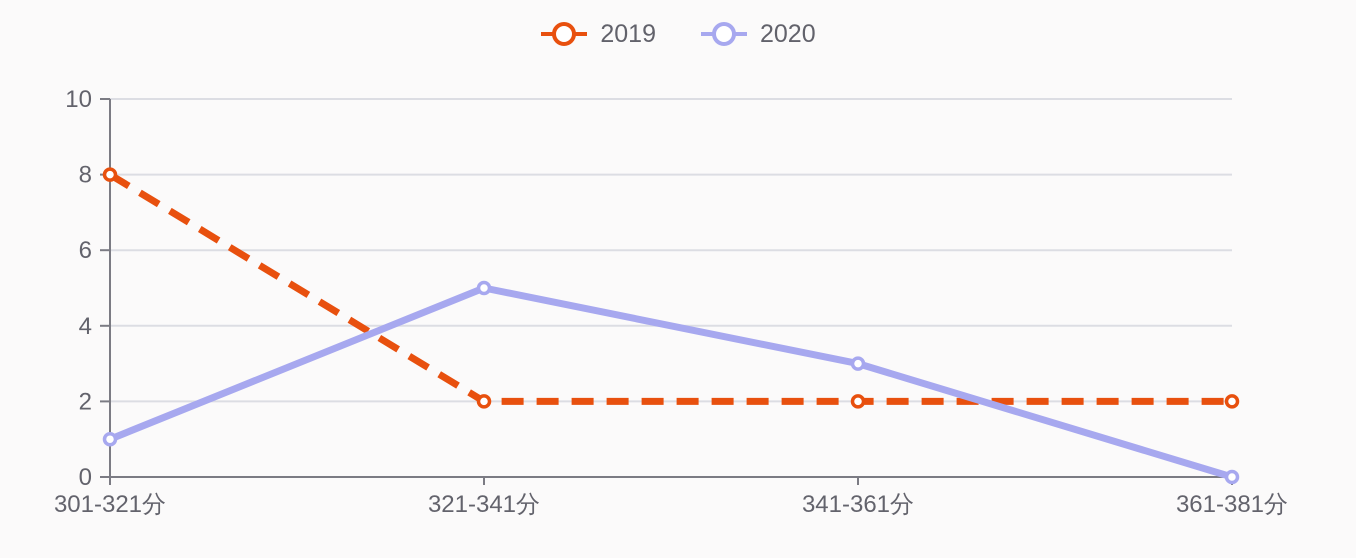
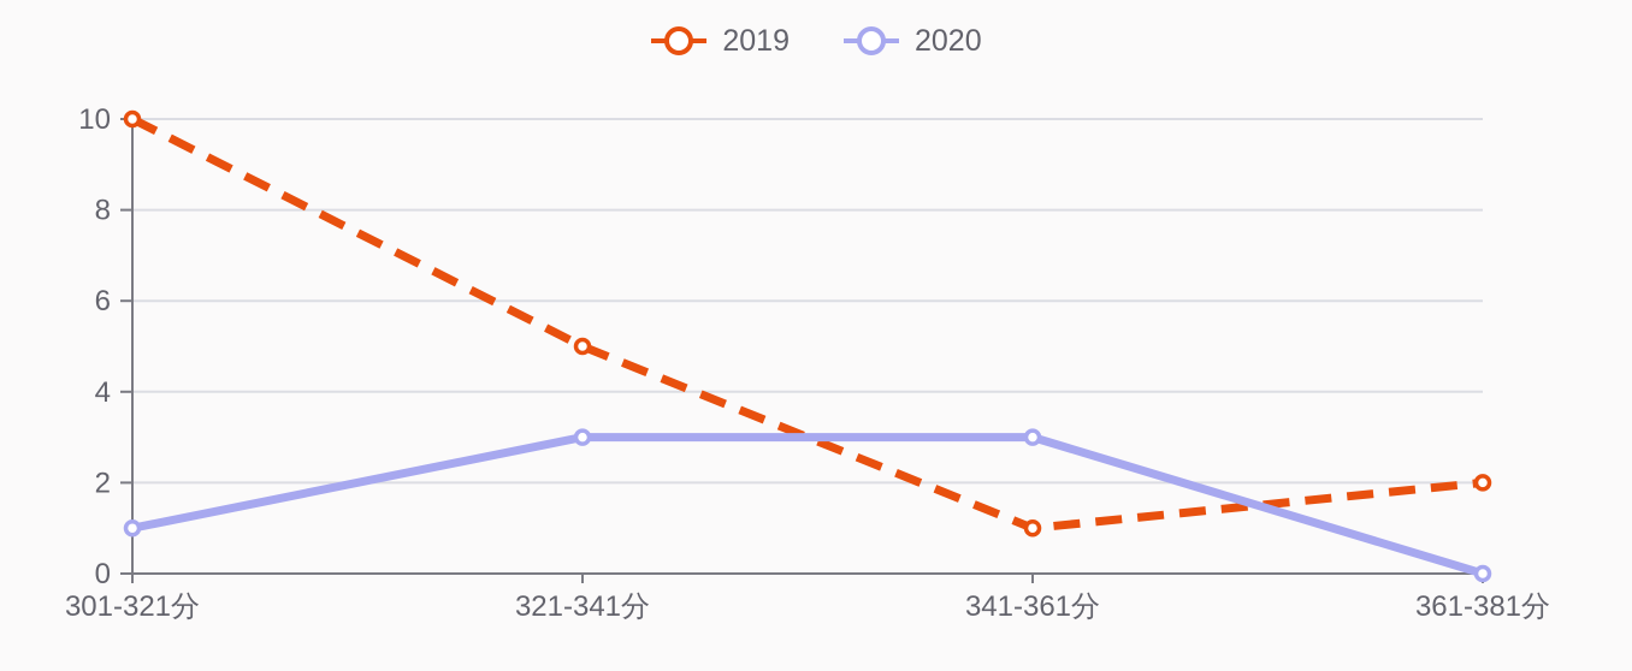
2019/301-321分: 8 -> 10
2019/321-341分: 2 -> 5
2020/321-341分: 5 -> 3
2019/341-361分: 2 -> 1
